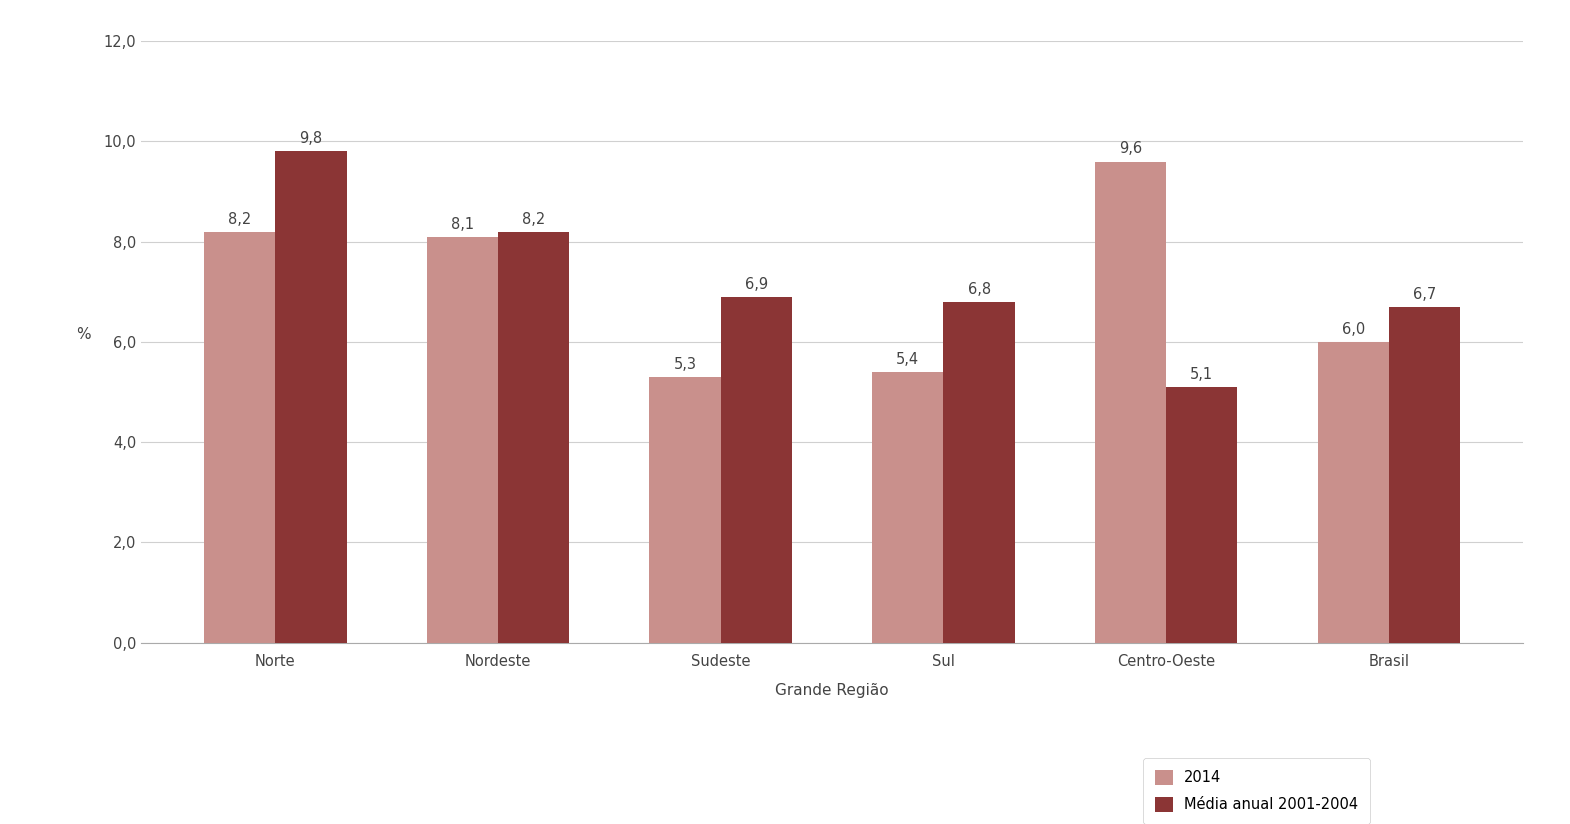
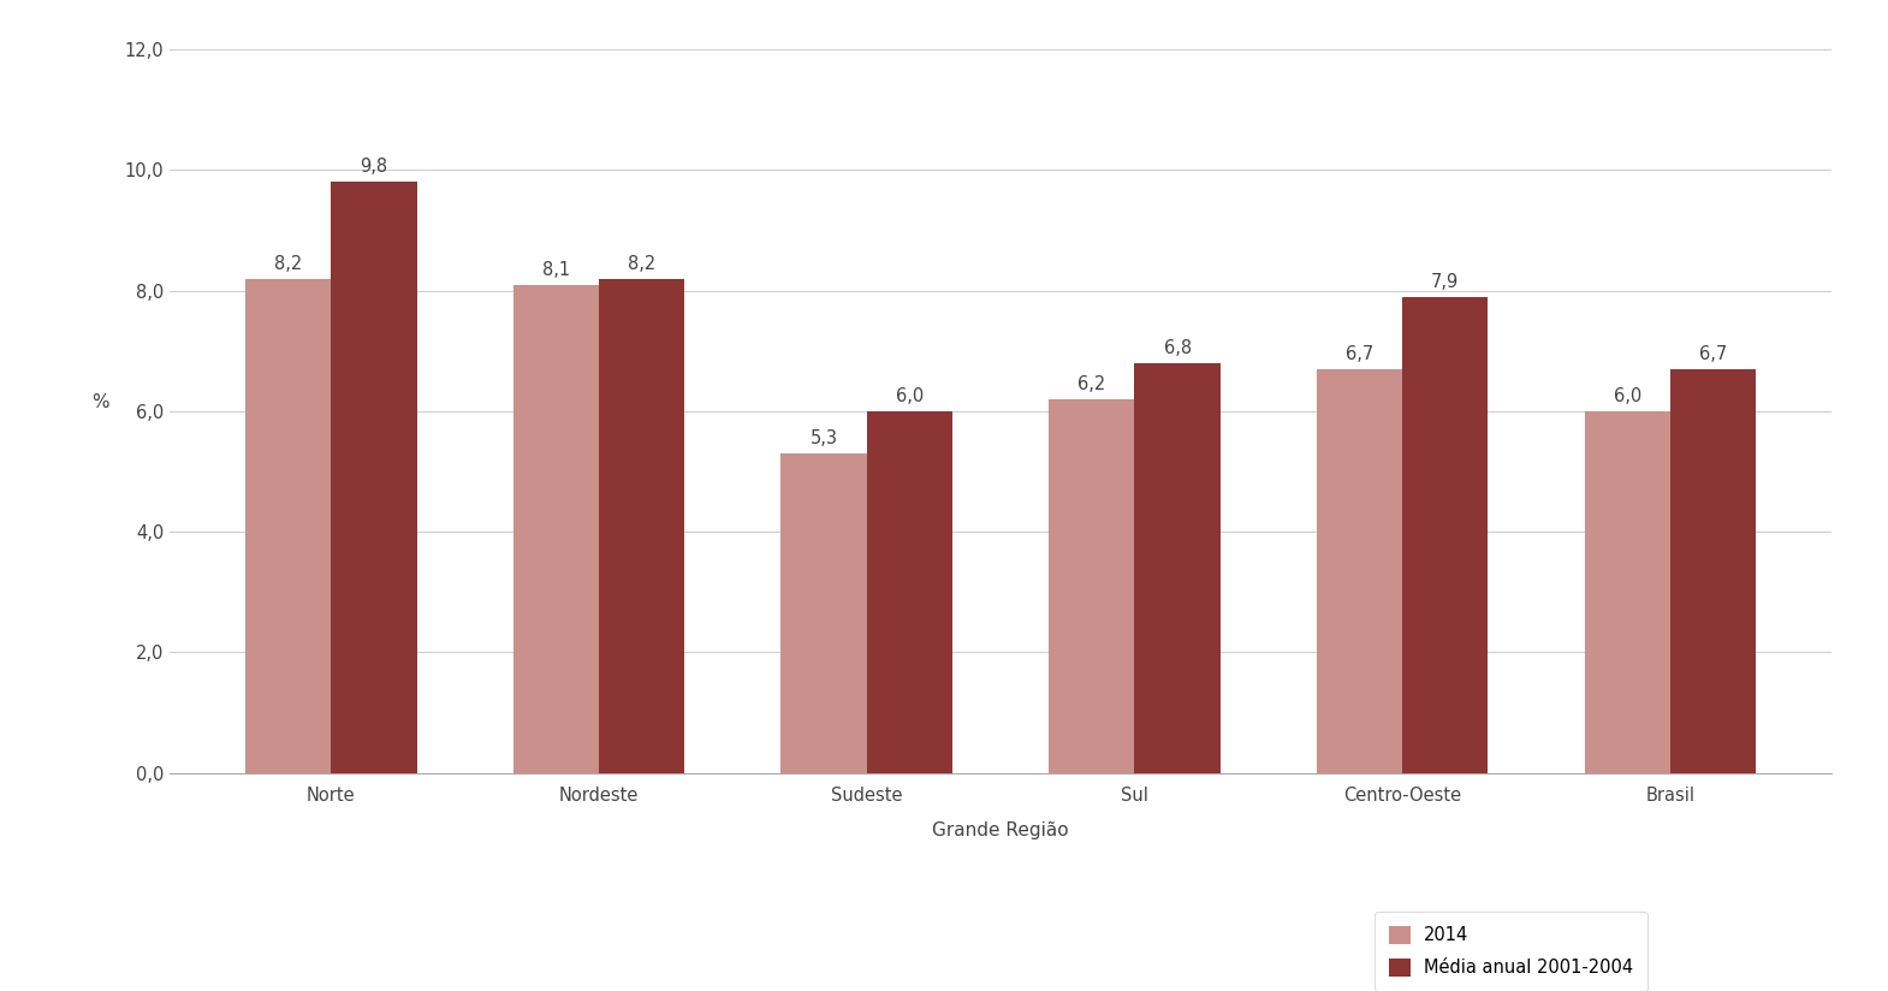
Média anual 2001-2004/Sudeste: 6,9 -> 6,0
2014/Sul: 5,4 -> 6,2
2014/Centro-Oeste: 9,6 -> 6,7
Média anual 2001-2004/Centro-Oeste: 5,1 -> 7,9
